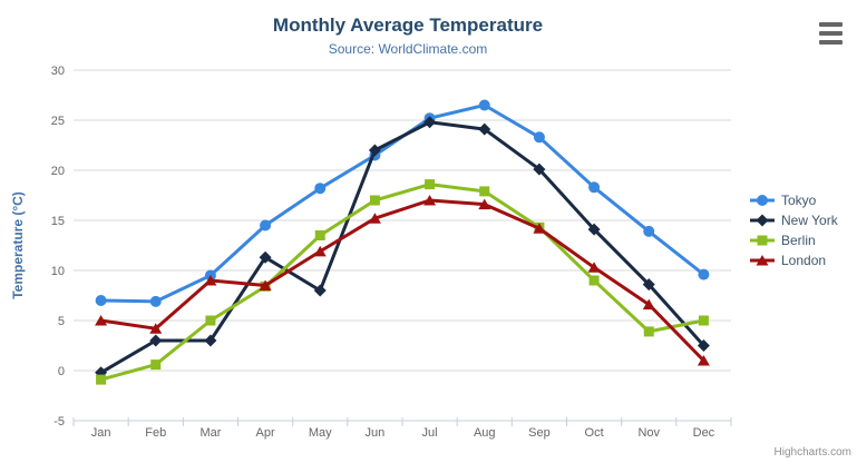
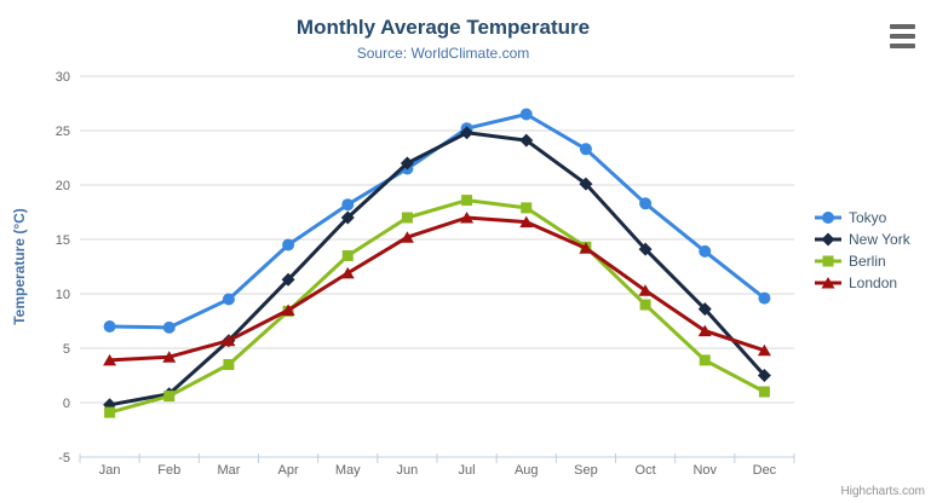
London/Jan: 5 -> 4
New York/Feb: 3 -> 1
New York/Mar: 3 -> 6
Berlin/Mar: 5 -> 4
London/Mar: 9 -> 6
New York/May: 8 -> 17
Berlin/Dec: 5 -> 1
London/Dec: 1 -> 5
